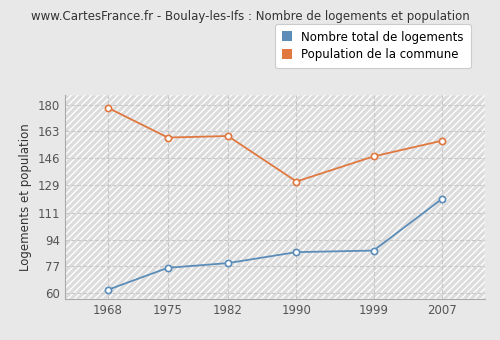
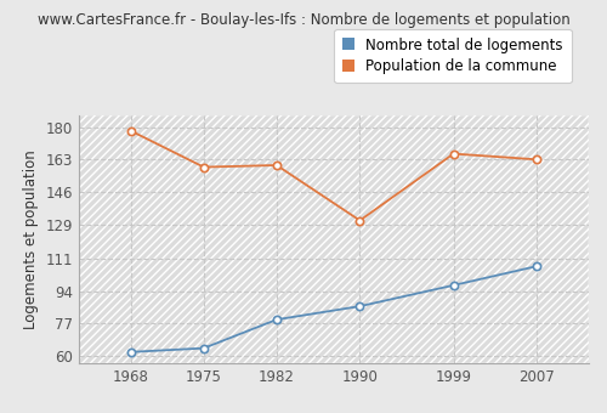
Nombre total de logements/1975: 76 -> 64
Nombre total de logements/1999: 87 -> 97
Population de la commune/1999: 147 -> 166
Nombre total de logements/2007: 120 -> 107
Population de la commune/2007: 157 -> 163
